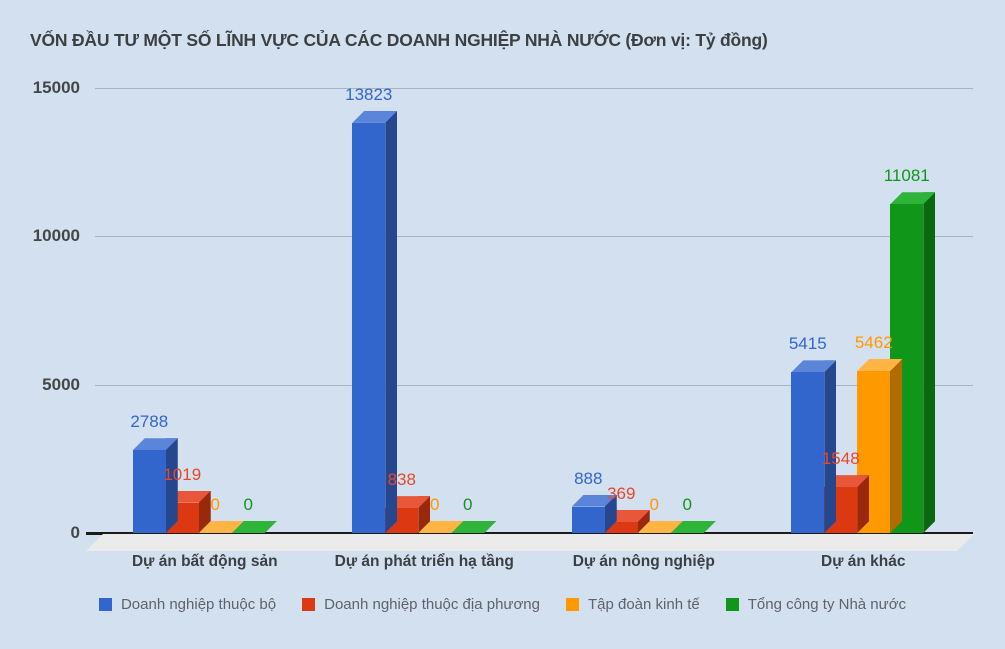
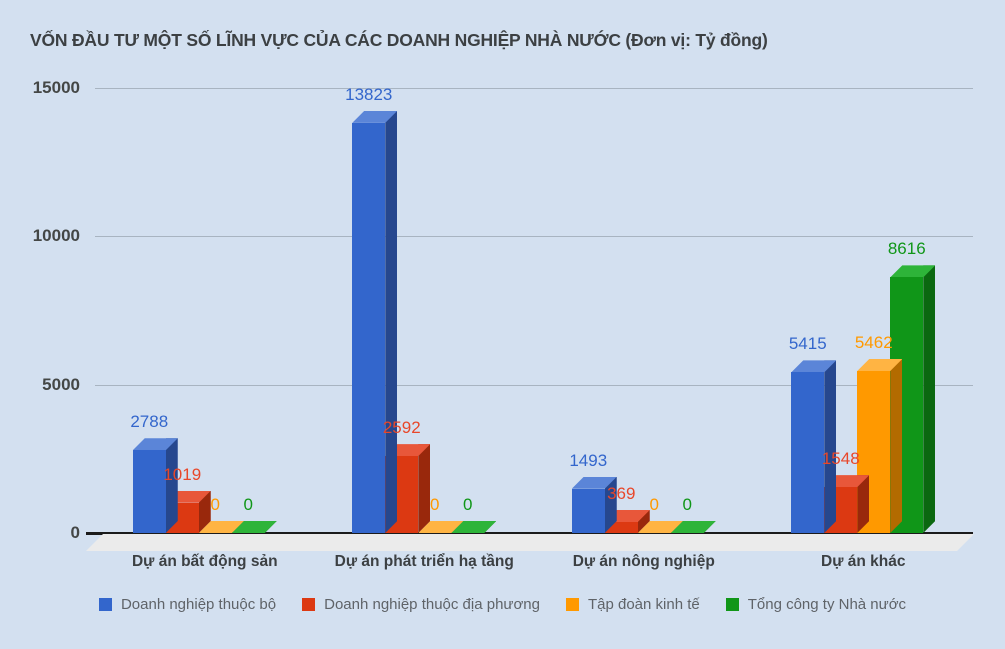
Doanh nghiệp thuộc địa phương/Dự án phát triển hạ tầng: 838 -> 2592
Doanh nghiệp thuộc bộ/Dự án nông nghiệp: 888 -> 1493
Tổng công ty Nhà nước/Dự án khác: 11081 -> 8616
